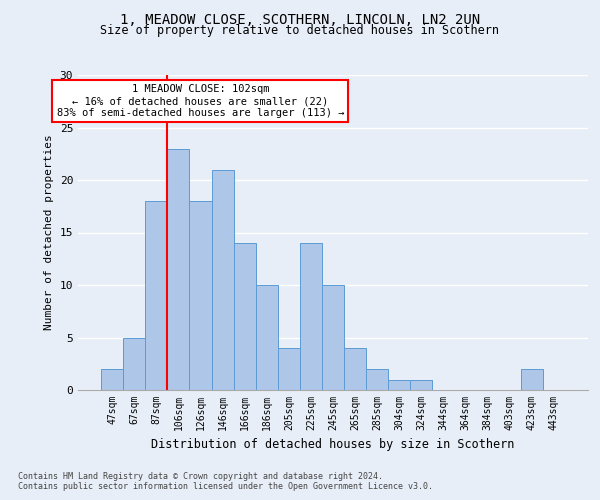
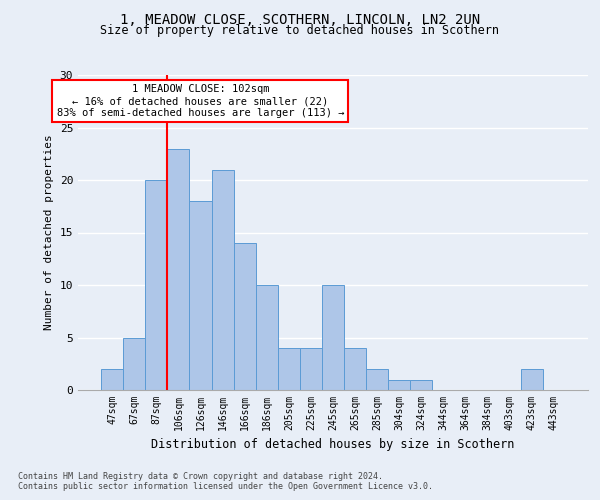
87sqm: 18 -> 20
225sqm: 14 -> 4
